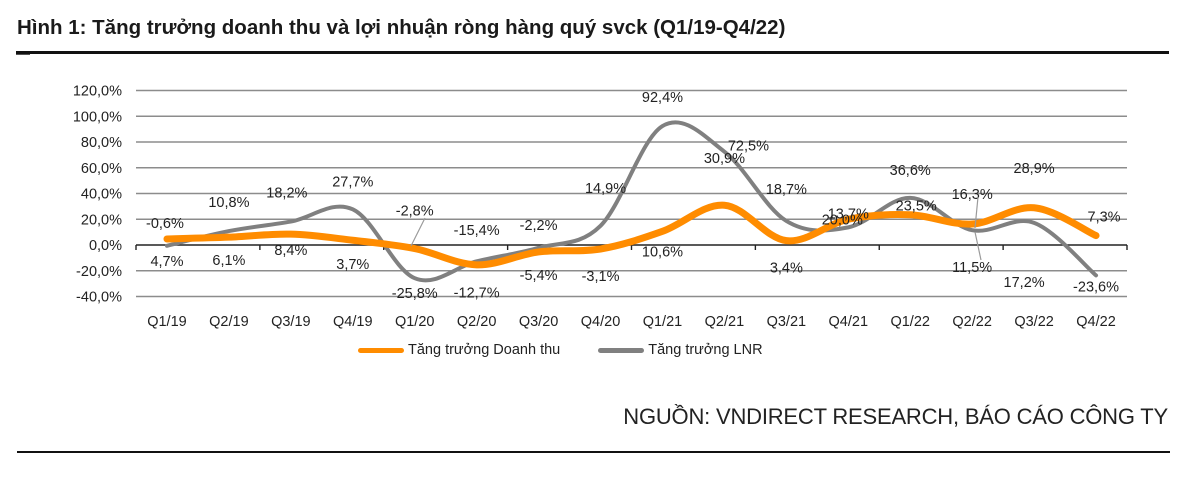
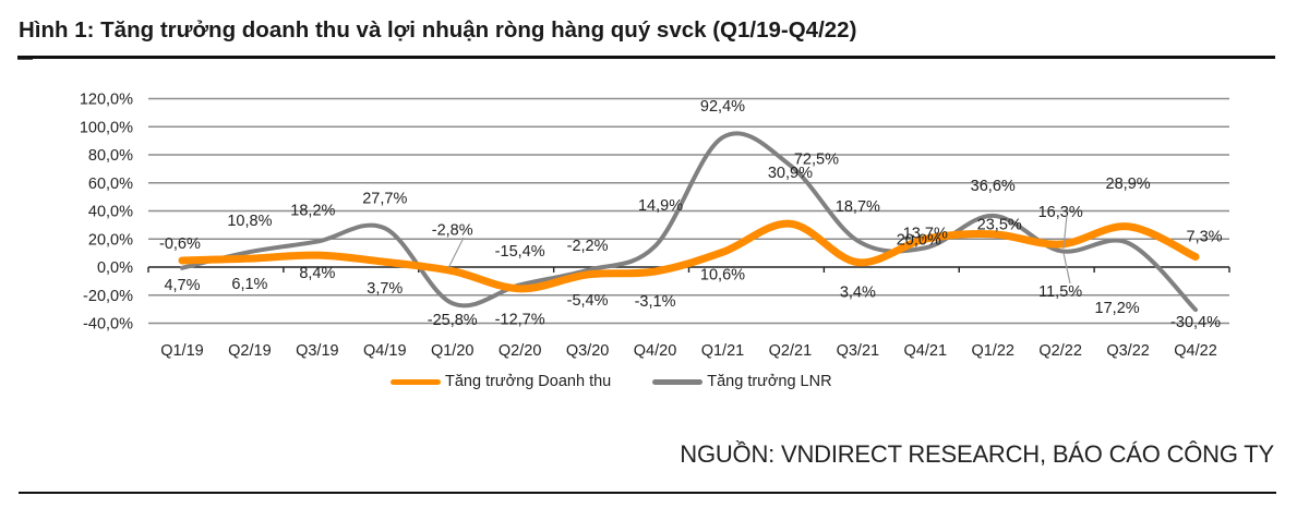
Tăng trưởng LNR/Q4/22: -23,6% -> -30,4%
